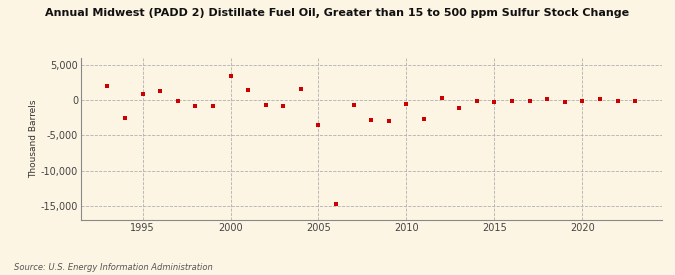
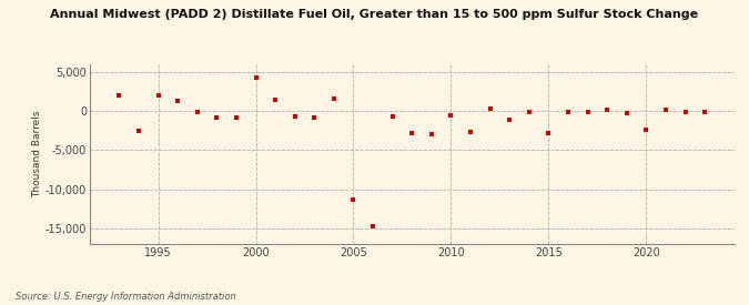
1995: 900 -> 2,000
2000: 3,400 -> 4,200
2005: -3,500 -> -11,400
2015: -300 -> -2,800
2020: -100 -> -2,400
